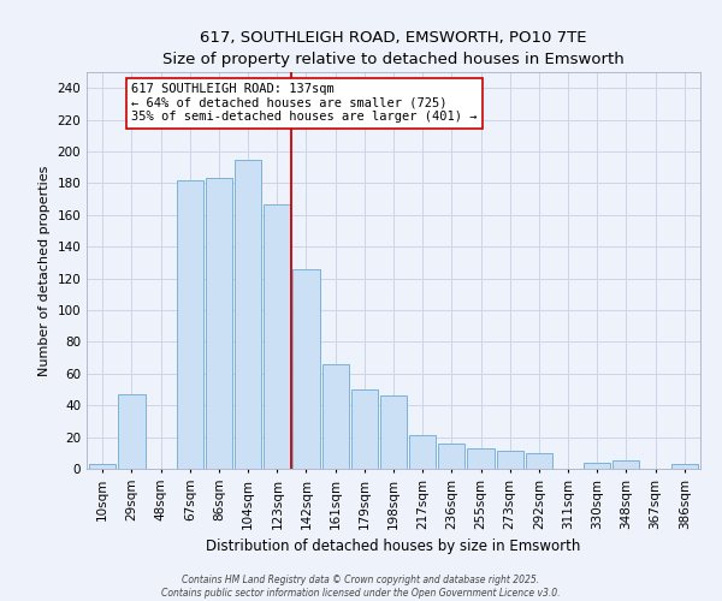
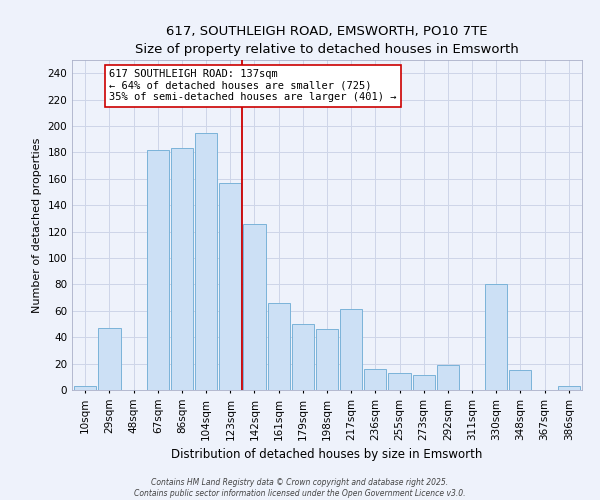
123sqm: 167 -> 157
217sqm: 21 -> 61
292sqm: 10 -> 19
330sqm: 4 -> 80
348sqm: 5 -> 15
